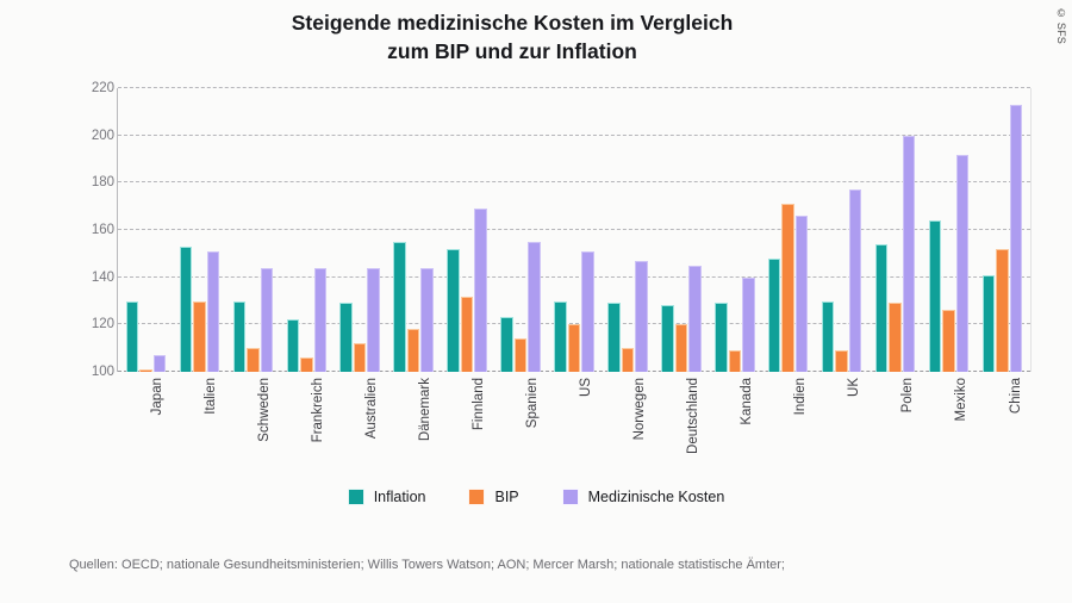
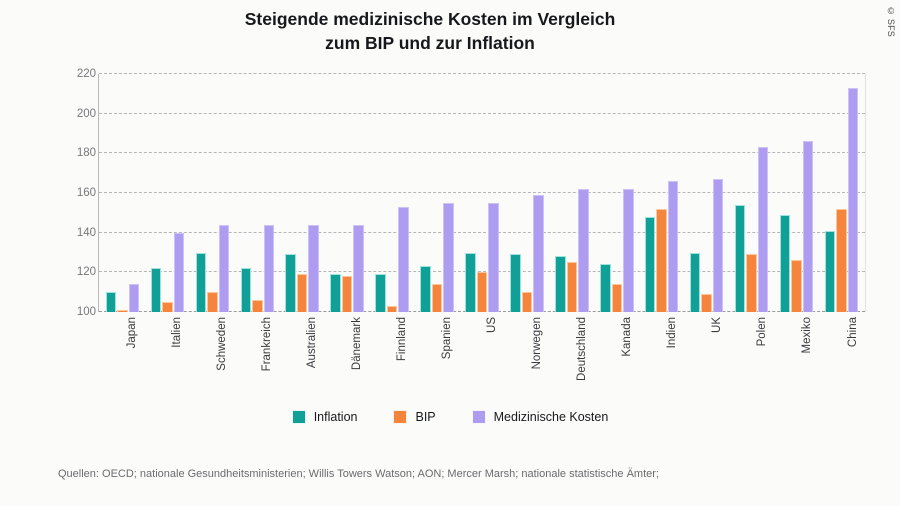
Inflation/Japan: 130 -> 110
Medizinische Kosten/Japan: 107 -> 114
Inflation/Italien: 153 -> 122
BIP/Italien: 130 -> 105
Medizinische Kosten/Italien: 151 -> 140
BIP/Australien: 112 -> 119
Inflation/Dänemark: 155 -> 119
Inflation/Finnland: 152 -> 119
BIP/Finnland: 132 -> 103
Medizinische Kosten/Finnland: 169 -> 153
Medizinische Kosten/US: 151 -> 155
Medizinische Kosten/Norwegen: 147 -> 159
BIP/Deutschland: 120 -> 125
Medizinische Kosten/Deutschland: 145 -> 162
Inflation/Kanada: 129 -> 124
BIP/Kanada: 109 -> 114
Medizinische Kosten/Kanada: 140 -> 162
BIP/Indien: 171 -> 152
Medizinische Kosten/UK: 177 -> 167
Medizinische Kosten/Polen: 200 -> 183
Inflation/Mexiko: 164 -> 149
Medizinische Kosten/Mexiko: 192 -> 186
